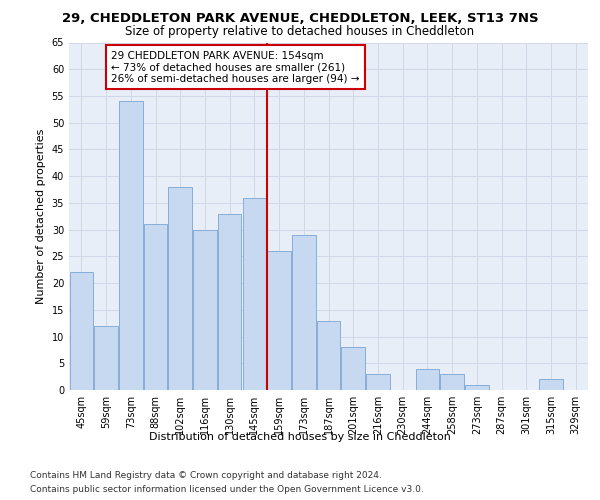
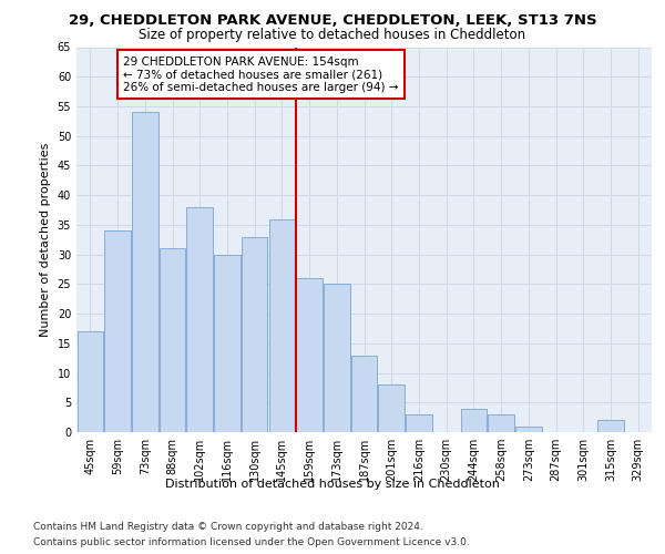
45sqm: 22 -> 17
59sqm: 12 -> 34
173sqm: 29 -> 25
